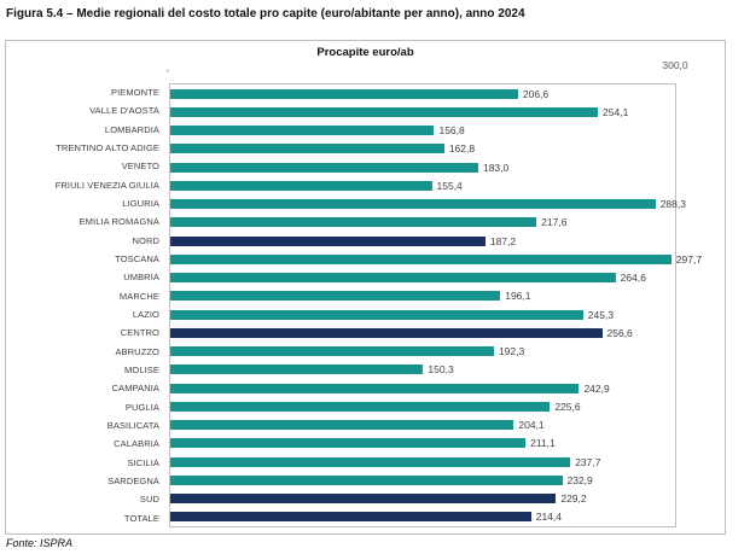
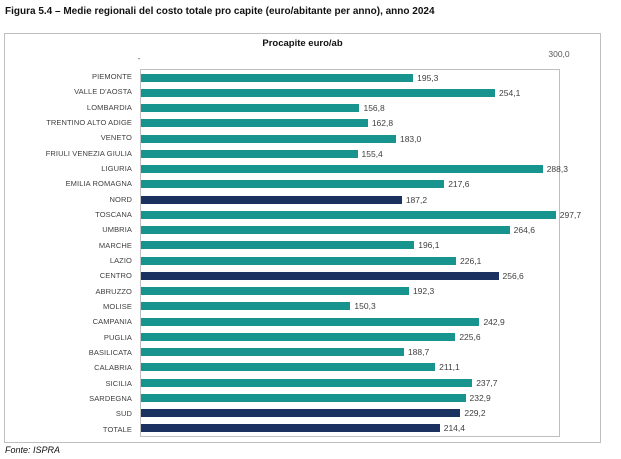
PIEMONTE: 206,6 -> 195,3
LAZIO: 245,3 -> 226,1
BASILICATA: 204,1 -> 188,7
